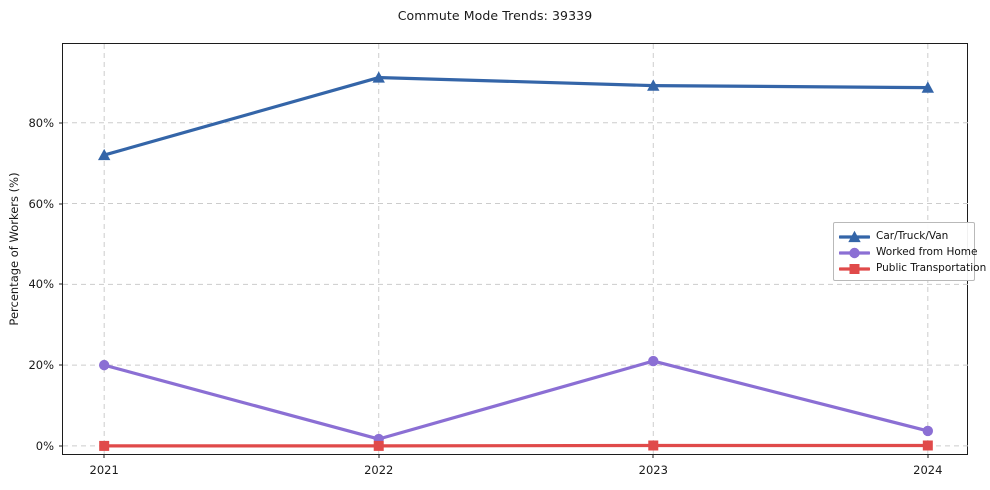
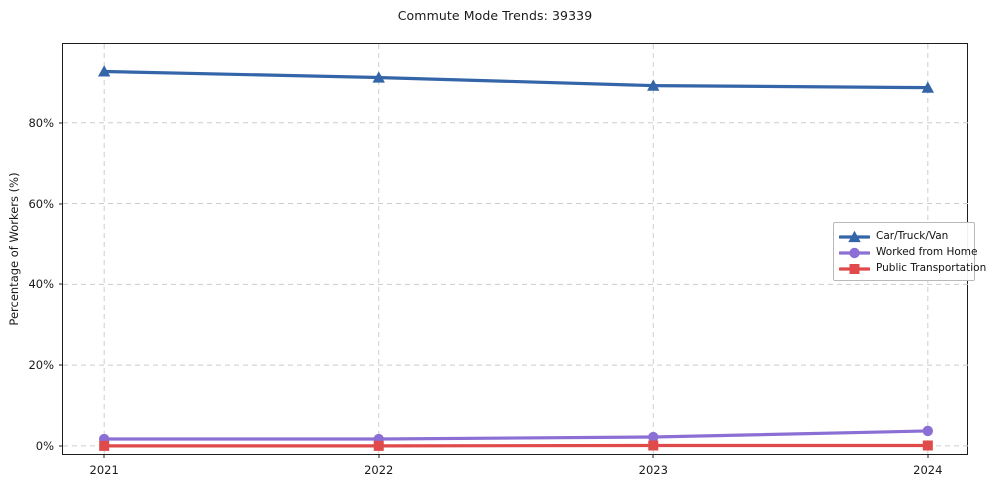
Car/Truck/Van/2021: 72% -> 93%
Worked from Home/2021: 20% -> 2%
Worked from Home/2023: 21% -> 2%
